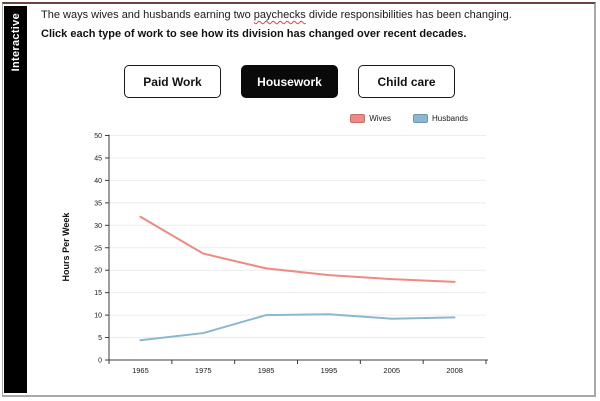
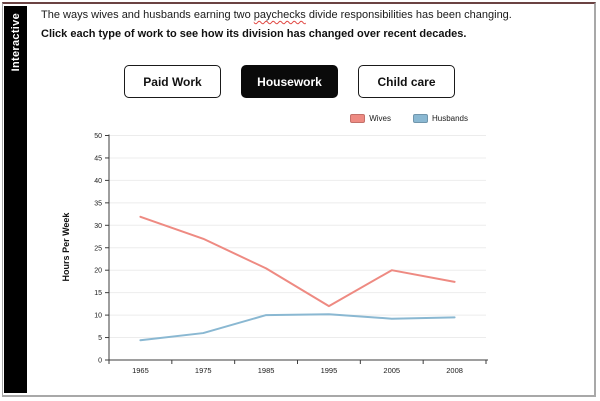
Wives/1975: 24 -> 27
Wives/1995: 19 -> 12
Wives/2005: 18 -> 20
